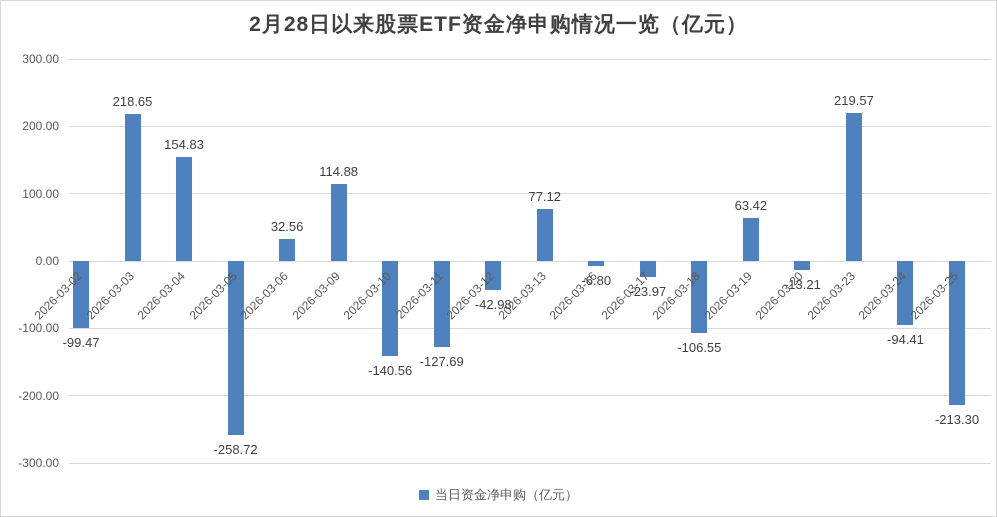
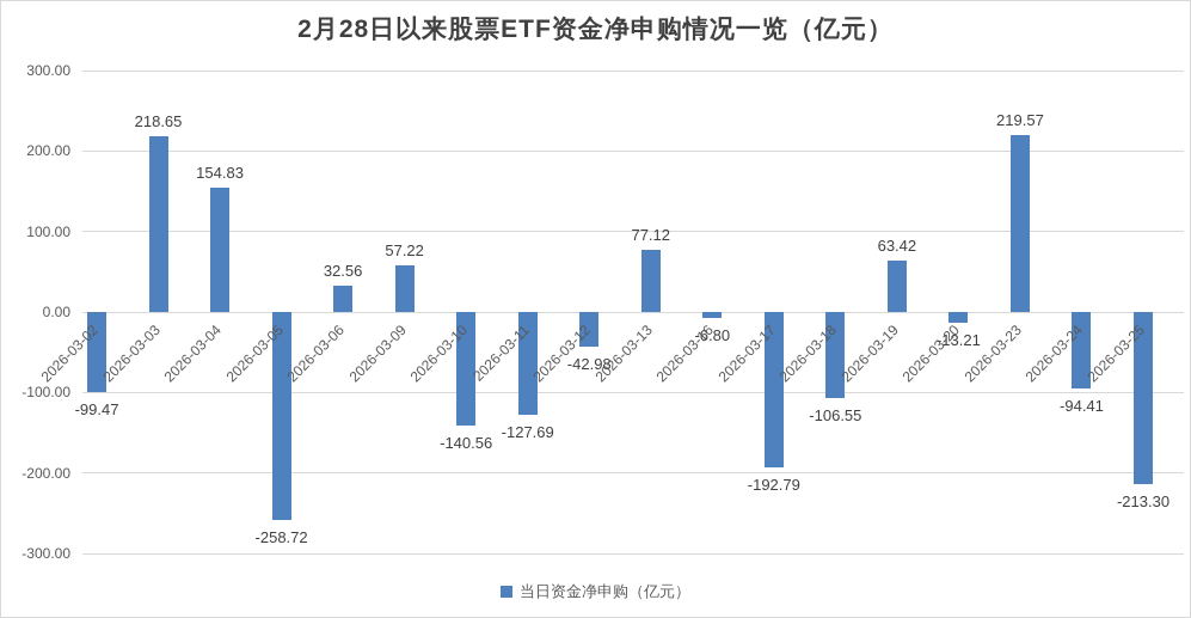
2026-03-09: 114.88 -> 57.22
2026-03-17: -23.97 -> -192.79
